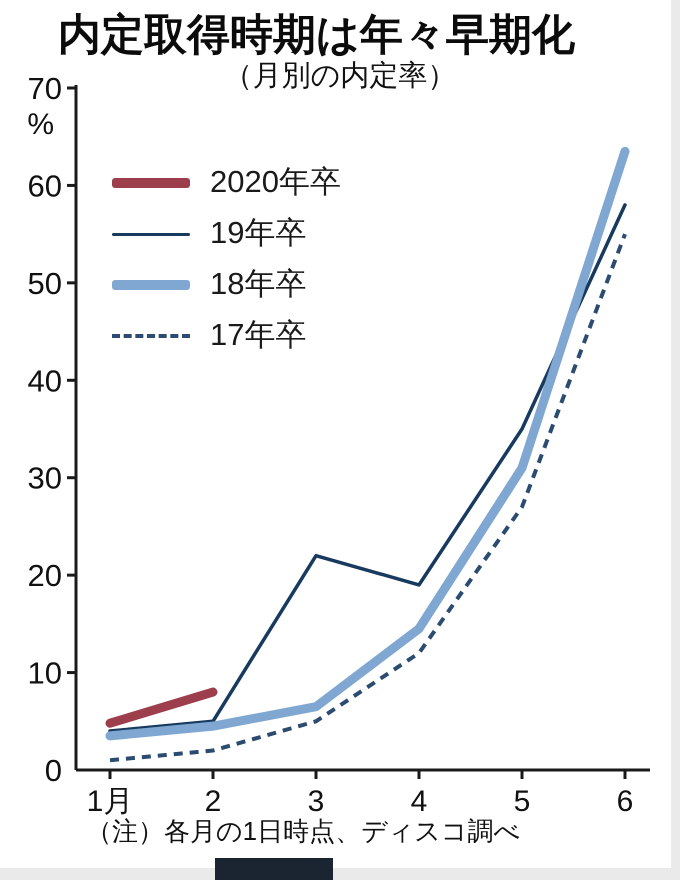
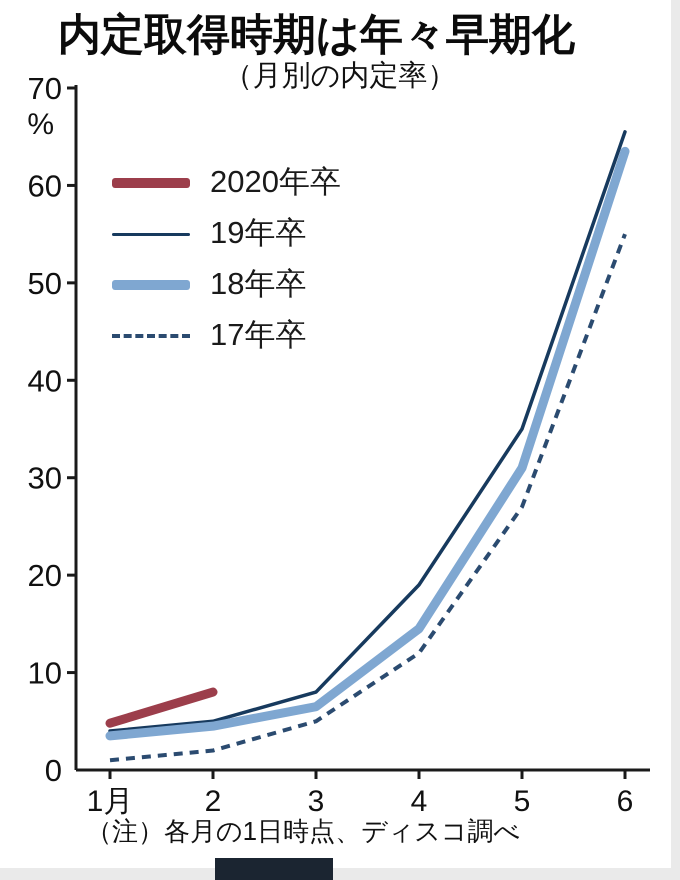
19年卒/3: 22 -> 8
19年卒/6: 58 -> 66
